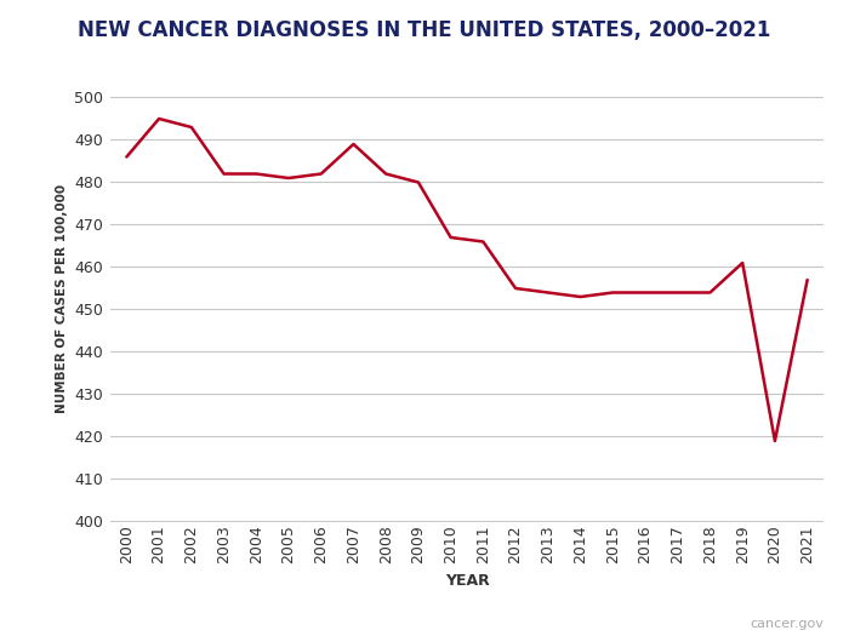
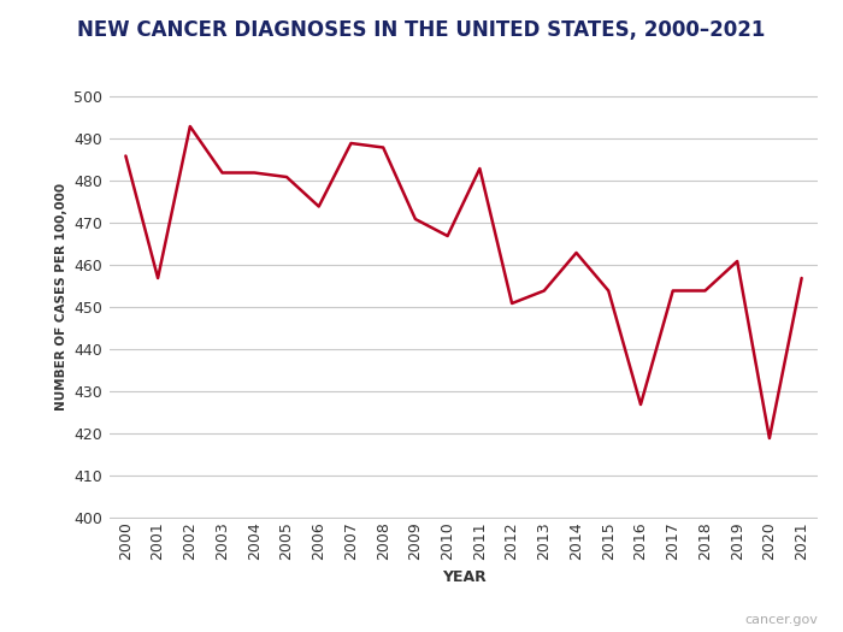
2001: 495 -> 457
2006: 482 -> 474
2008: 482 -> 488
2009: 480 -> 471
2011: 466 -> 483
2012: 455 -> 451
2014: 453 -> 463
2016: 454 -> 427
